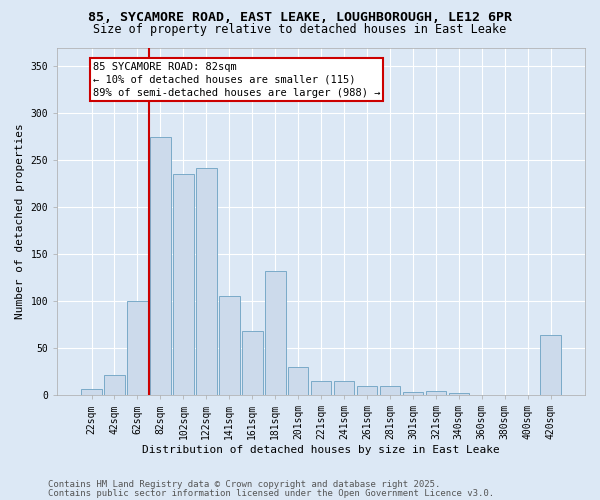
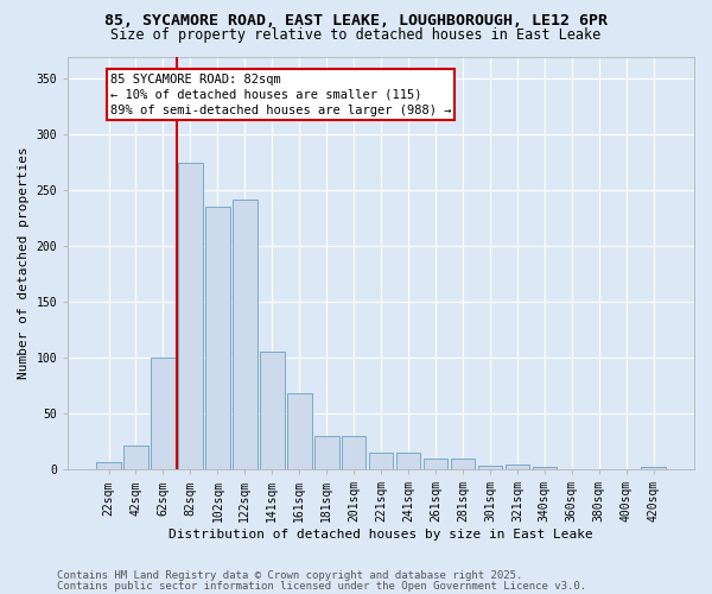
181sqm: 132 -> 30
420sqm: 64 -> 2
